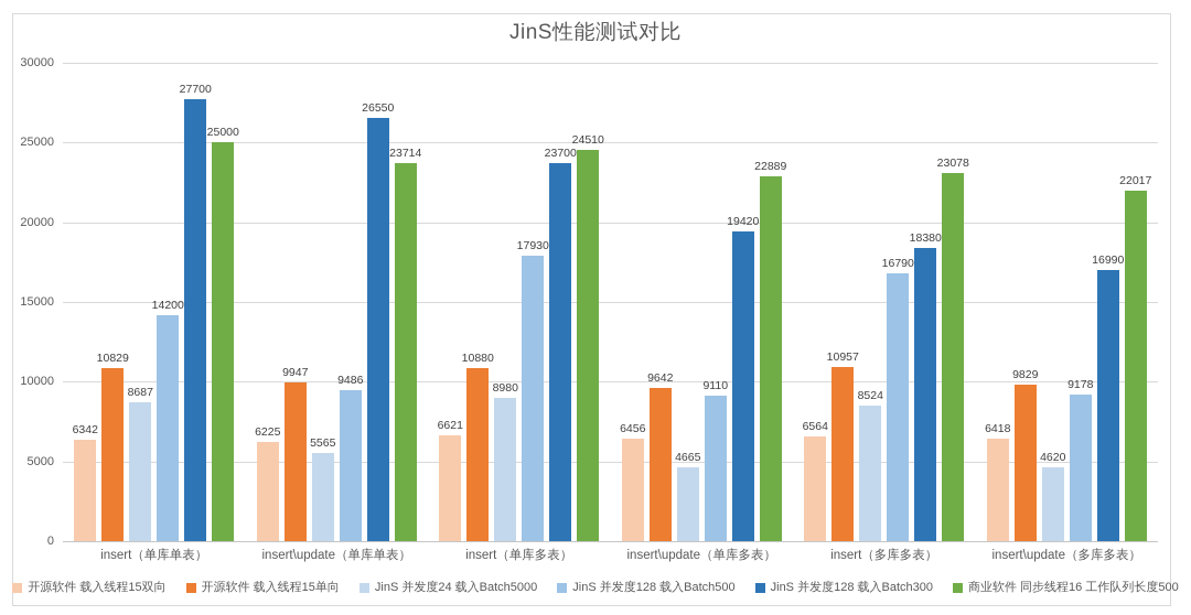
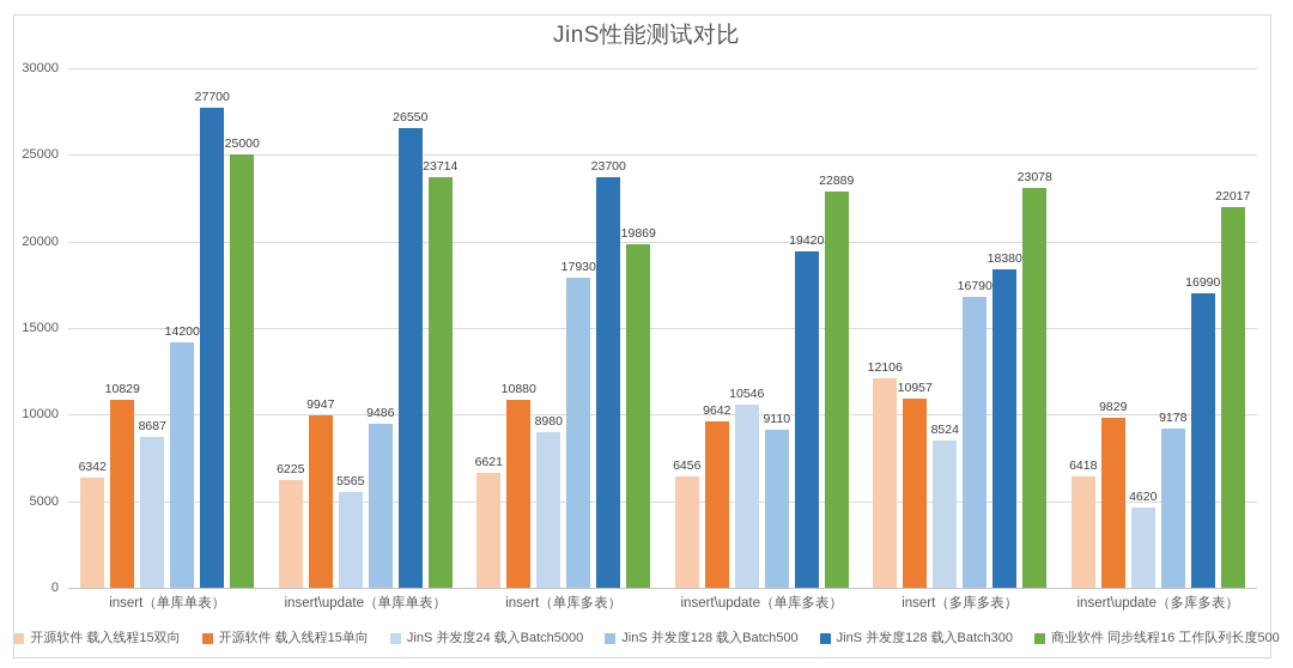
商业软件 同步线程16 工作队列长度500/insert（单库多表）: 24510 -> 19869
JinS 并发度24 载入Batch5000/insert\update（单库多表）: 4665 -> 10546
开源软件 载入线程15双向/insert（多库多表）: 6564 -> 12106
